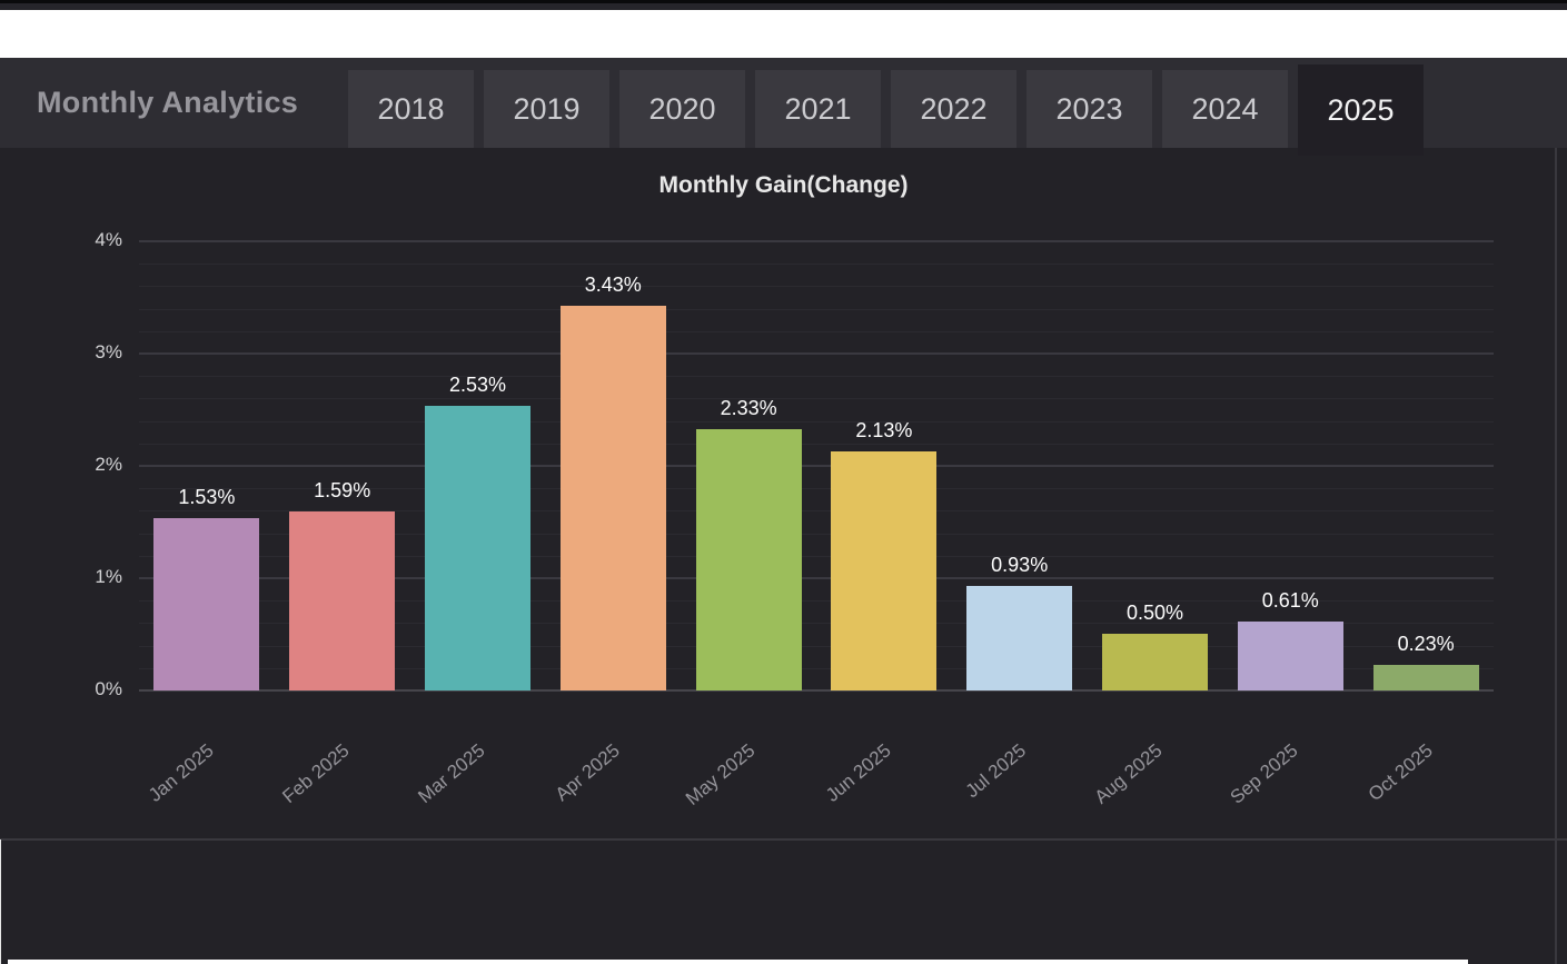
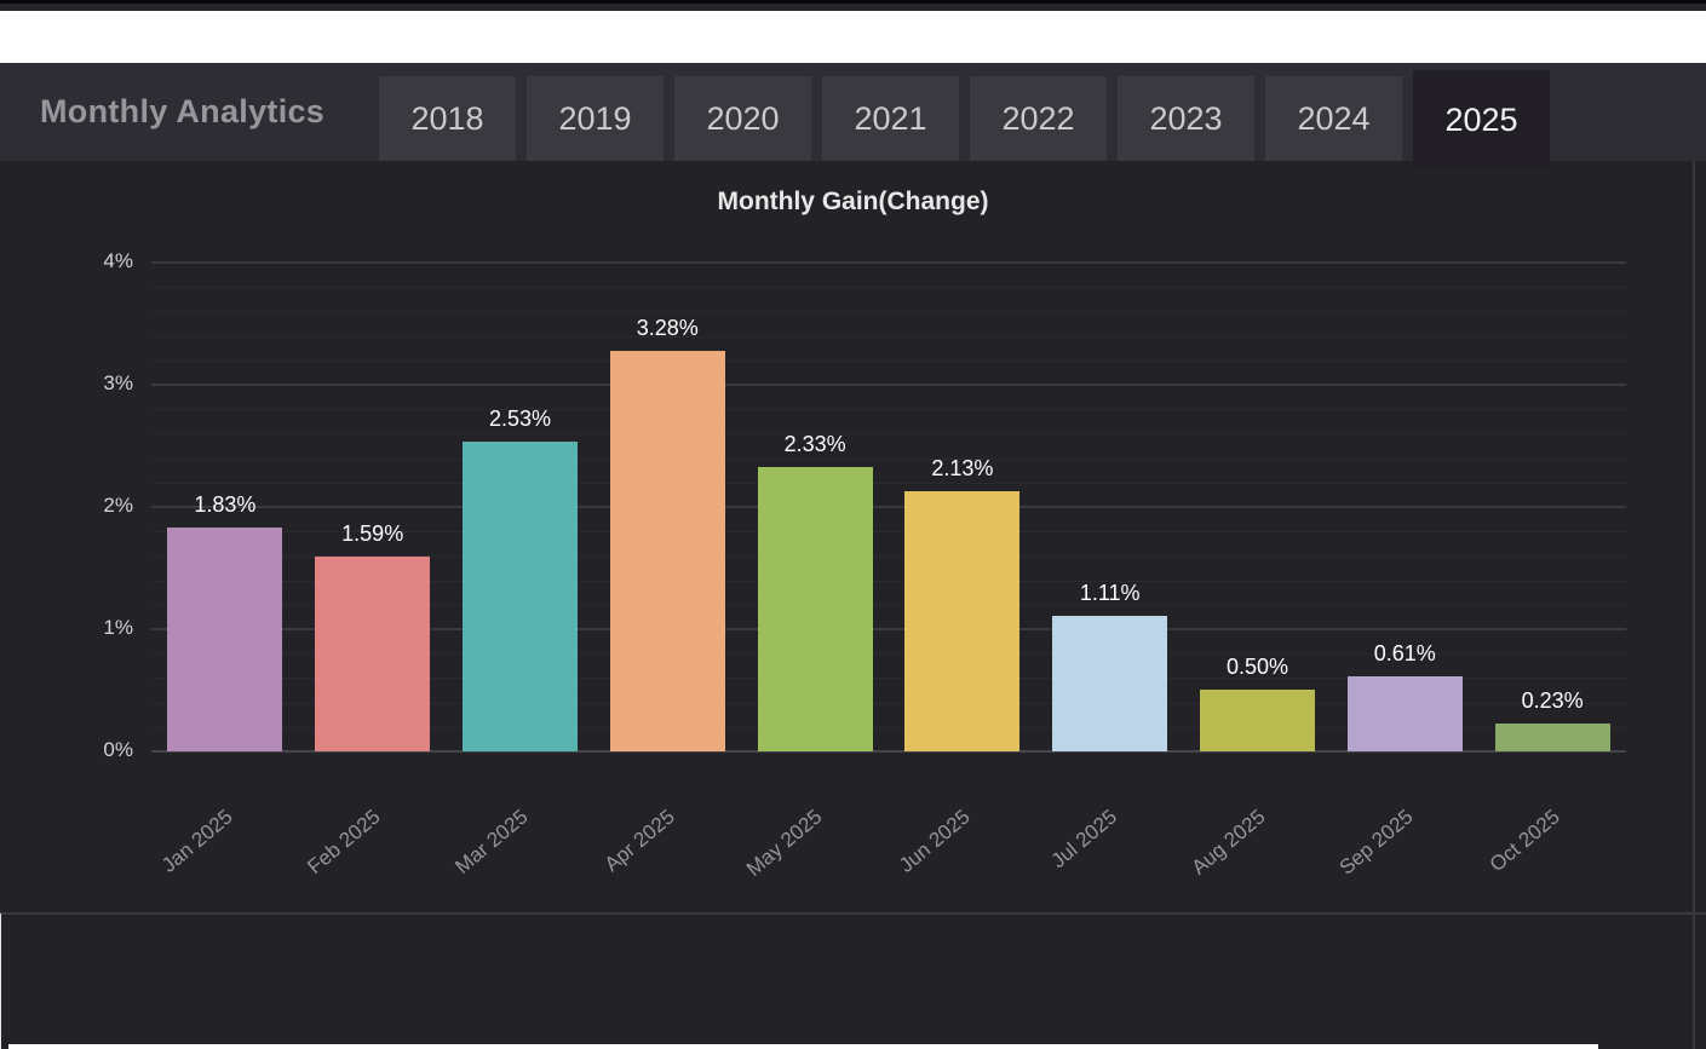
Jan 2025: 1.53% -> 1.83%
Apr 2025: 3.43% -> 3.28%
Jul 2025: 0.93% -> 1.11%
